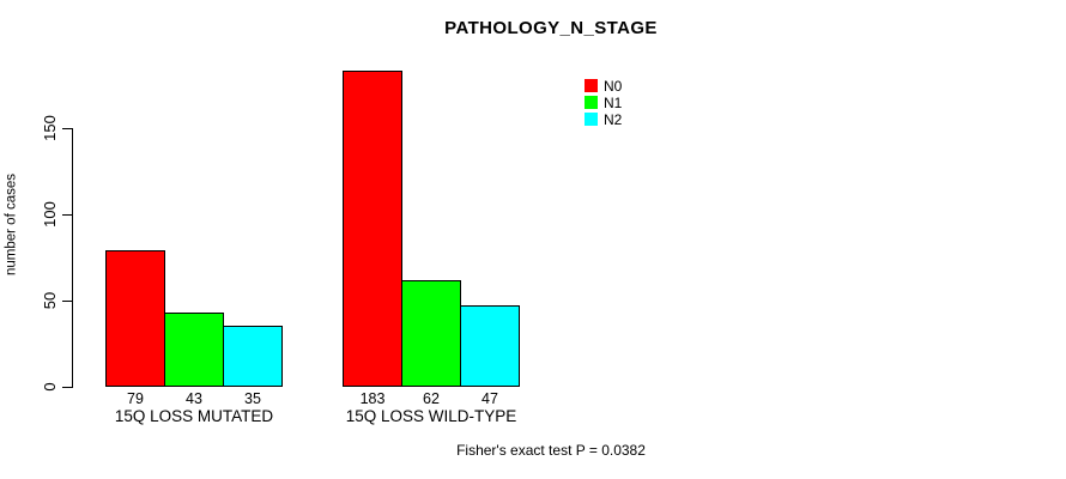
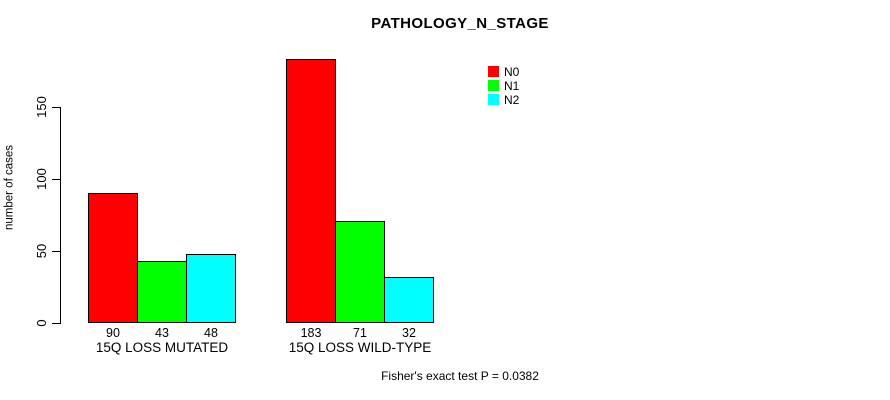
N0/15Q LOSS MUTATED: 79 -> 90
N2/15Q LOSS MUTATED: 35 -> 48
N1/15Q LOSS WILD-TYPE: 62 -> 71
N2/15Q LOSS WILD-TYPE: 47 -> 32
